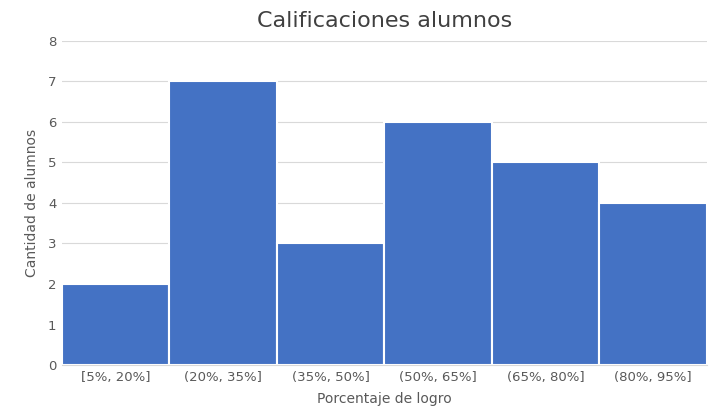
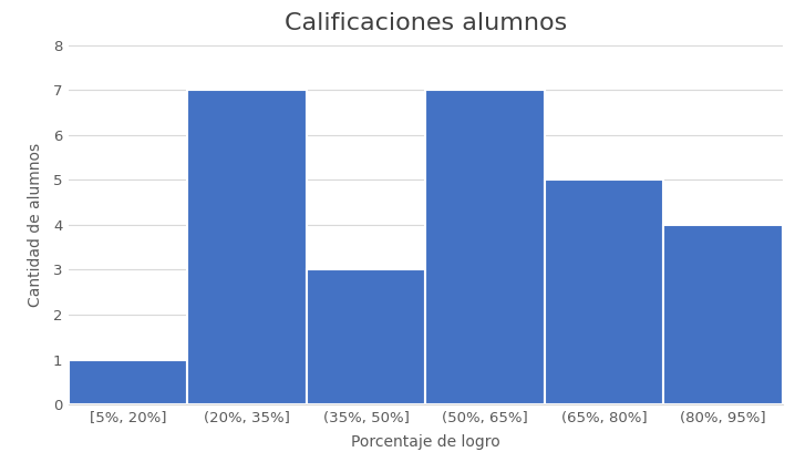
[5%, 20%]: 2 -> 1
(50%, 65%]: 6 -> 7
